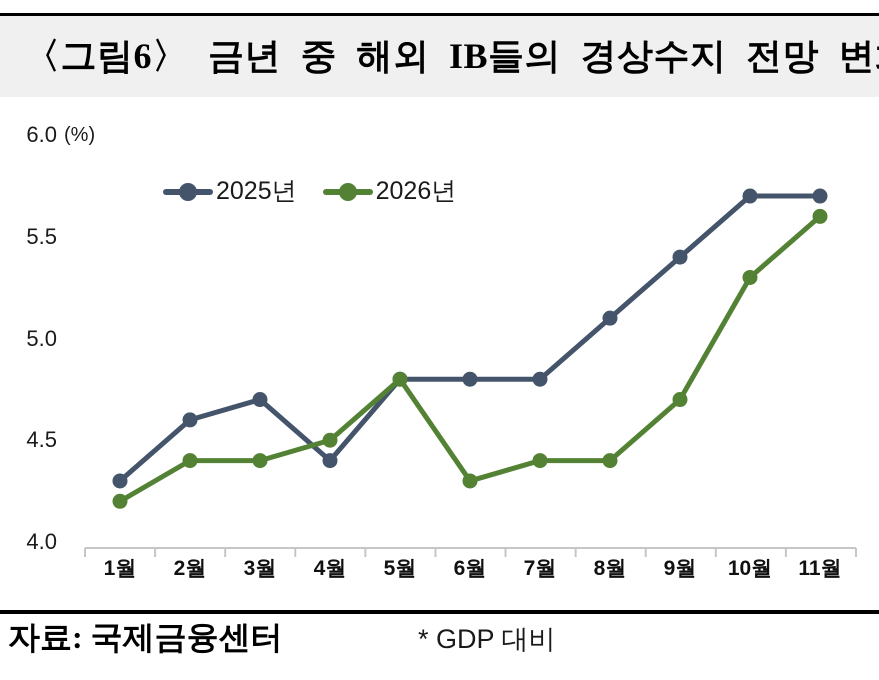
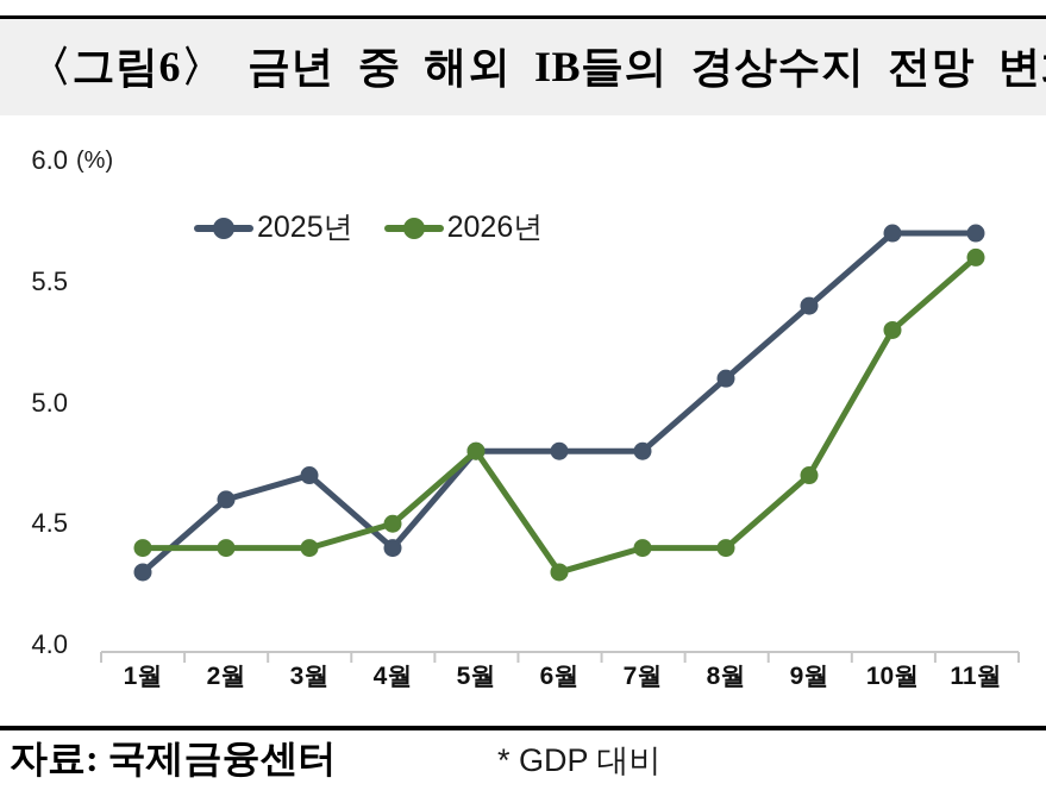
2026년/1월: 4.2 -> 4.4
